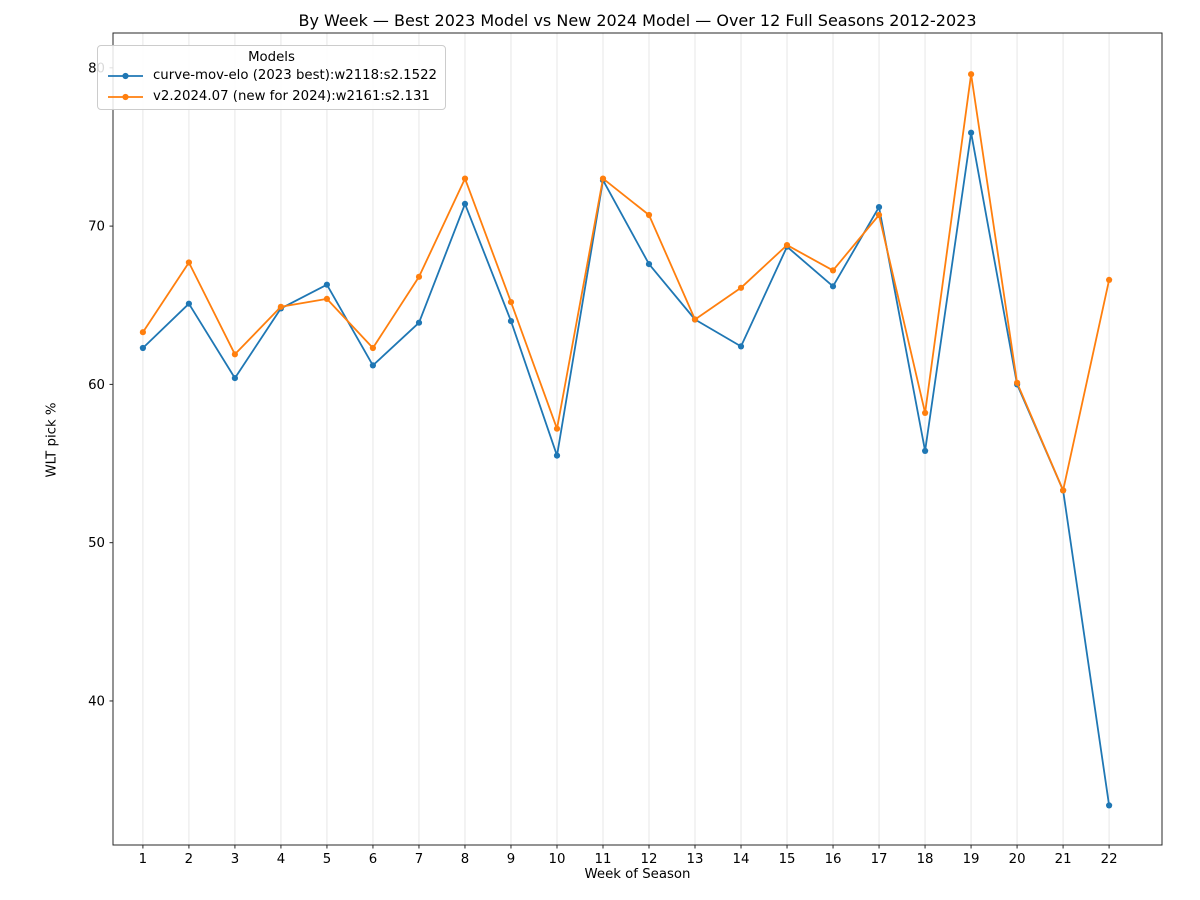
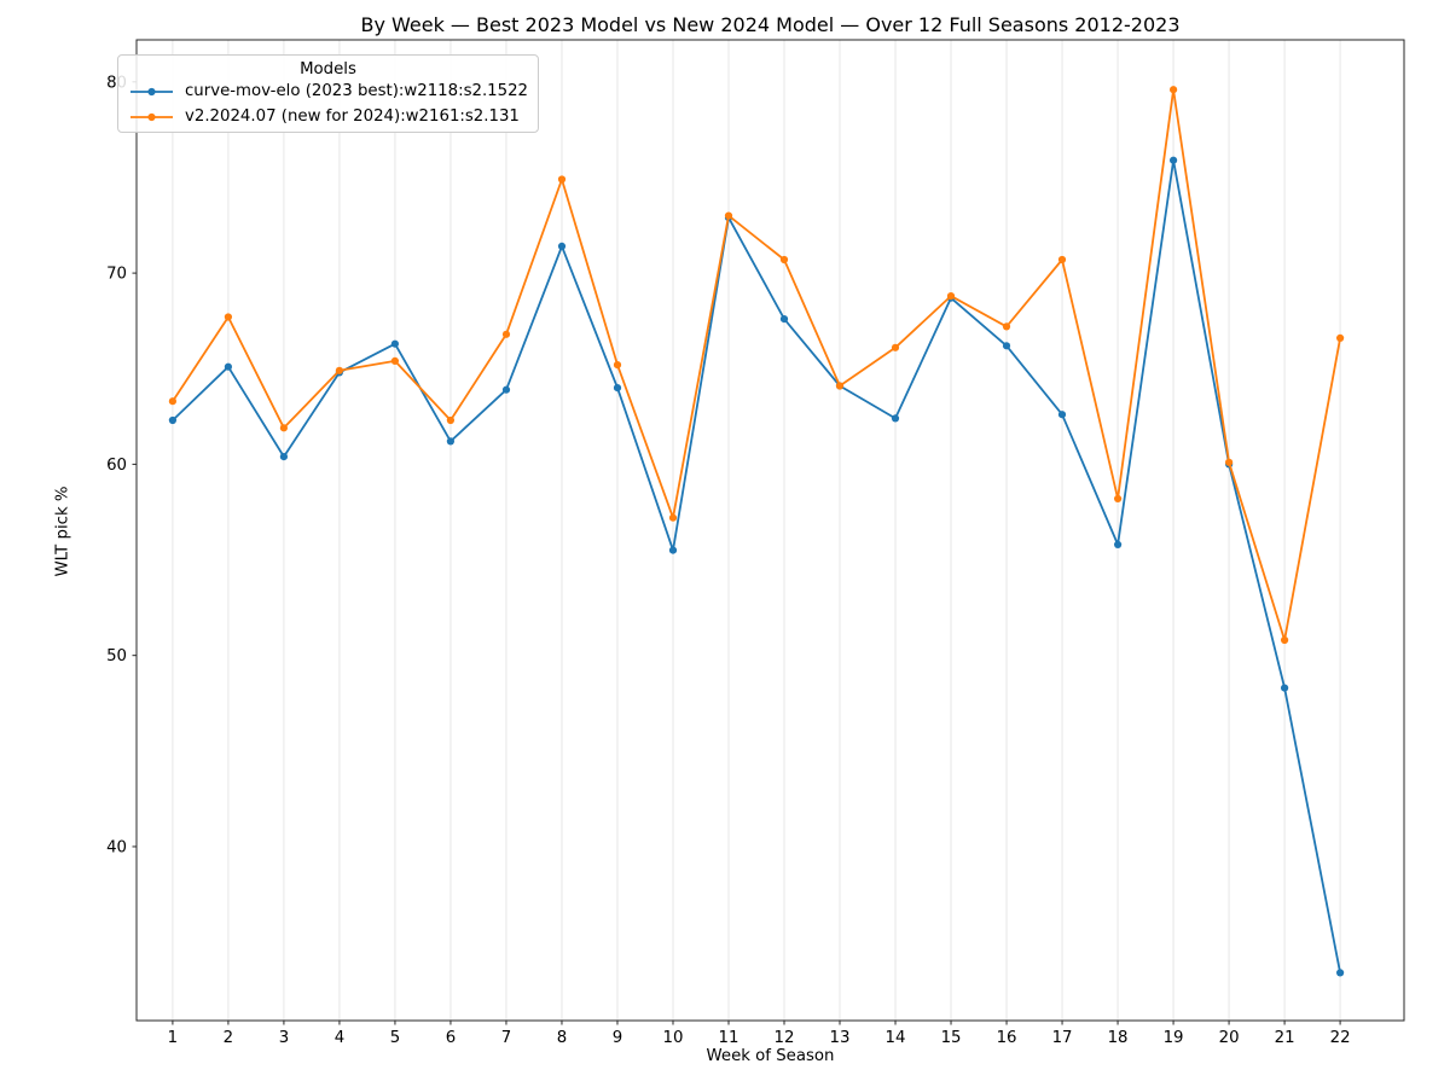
v2.2024.07 (new for 2024):w2161:s2.131/8: 73.0 -> 74.9
curve-mov-elo (2023 best):w2118:s2.1522/17: 71.2 -> 62.6
curve-mov-elo (2023 best):w2118:s2.1522/21: 53.3 -> 48.3
v2.2024.07 (new for 2024):w2161:s2.131/21: 53.3 -> 50.8
